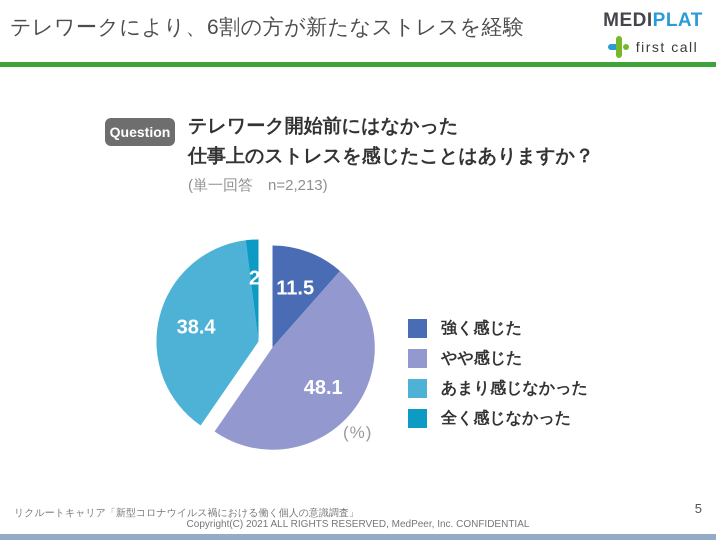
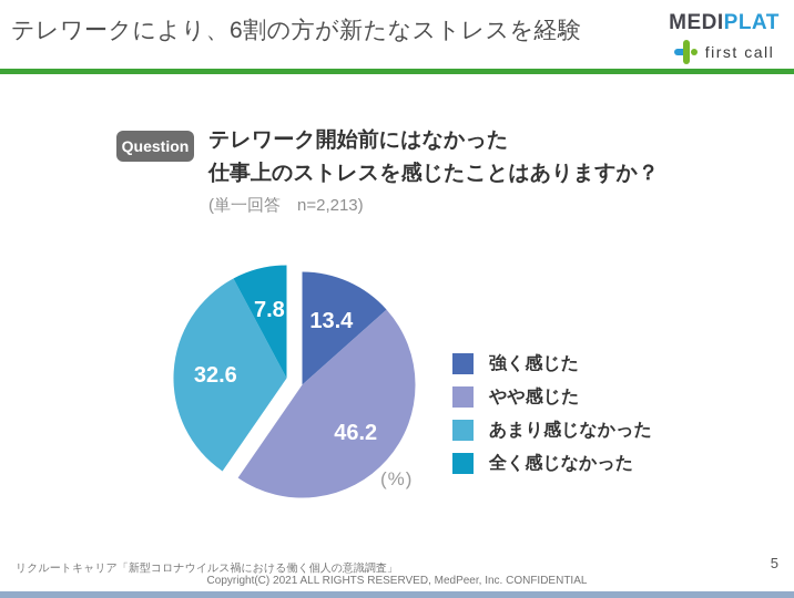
強く感じた: 11.5 -> 13.4
やや感じた: 48.1 -> 46.2
あまり感じなかった: 38.4 -> 32.6
全く感じなかった: 2 -> 7.8
